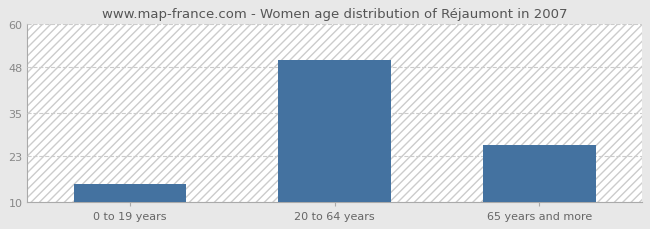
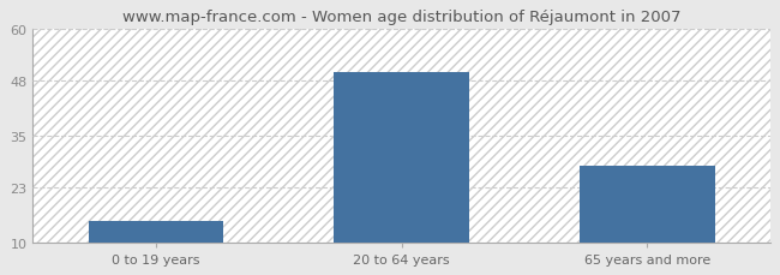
65 years and more: 26 -> 28
